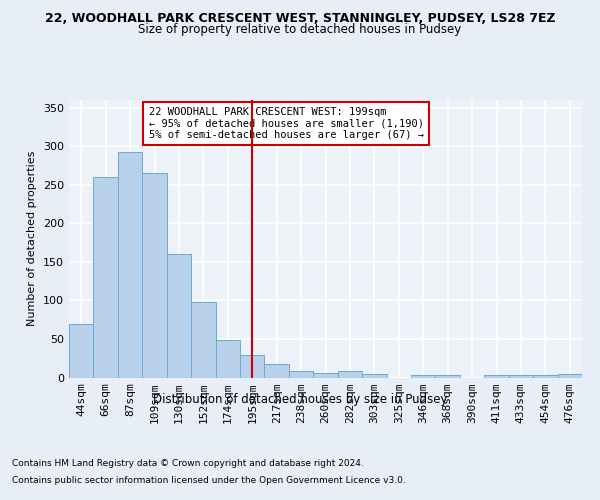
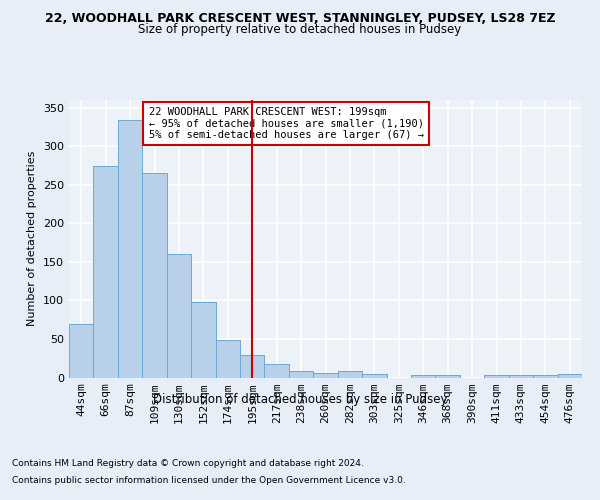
66sqm: 260 -> 274
87sqm: 293 -> 334
